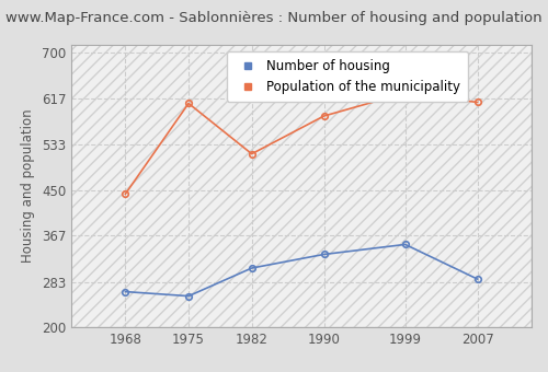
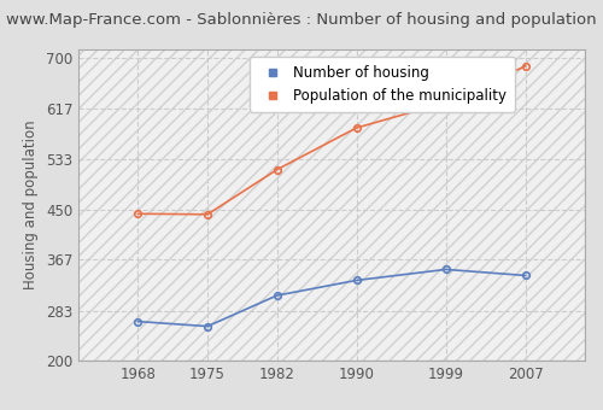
Population of the municipality/1975: 608 -> 442
Number of housing/2007: 288 -> 341
Population of the municipality/2007: 610 -> 687
